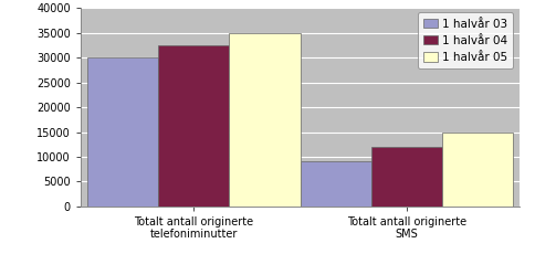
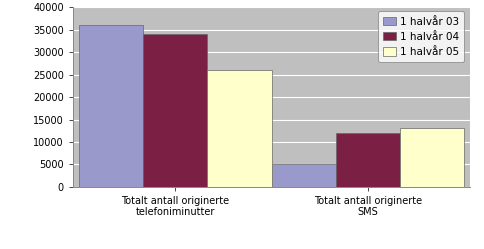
1 halvår 03/Totalt antall originerte telefoniminutter: 30000 -> 36000
1 halvår 04/Totalt antall originerte telefoniminutter: 32500 -> 34000
1 halvår 05/Totalt antall originerte telefoniminutter: 35000 -> 26000
1 halvår 03/Totalt antall originerte SMS: 9000 -> 5000
1 halvår 05/Totalt antall originerte SMS: 15000 -> 13000
